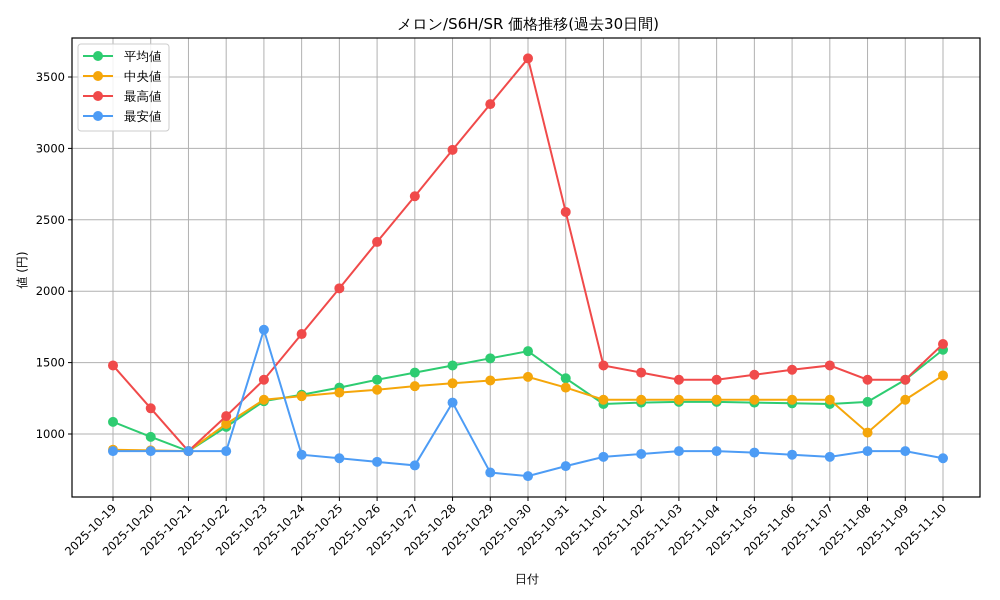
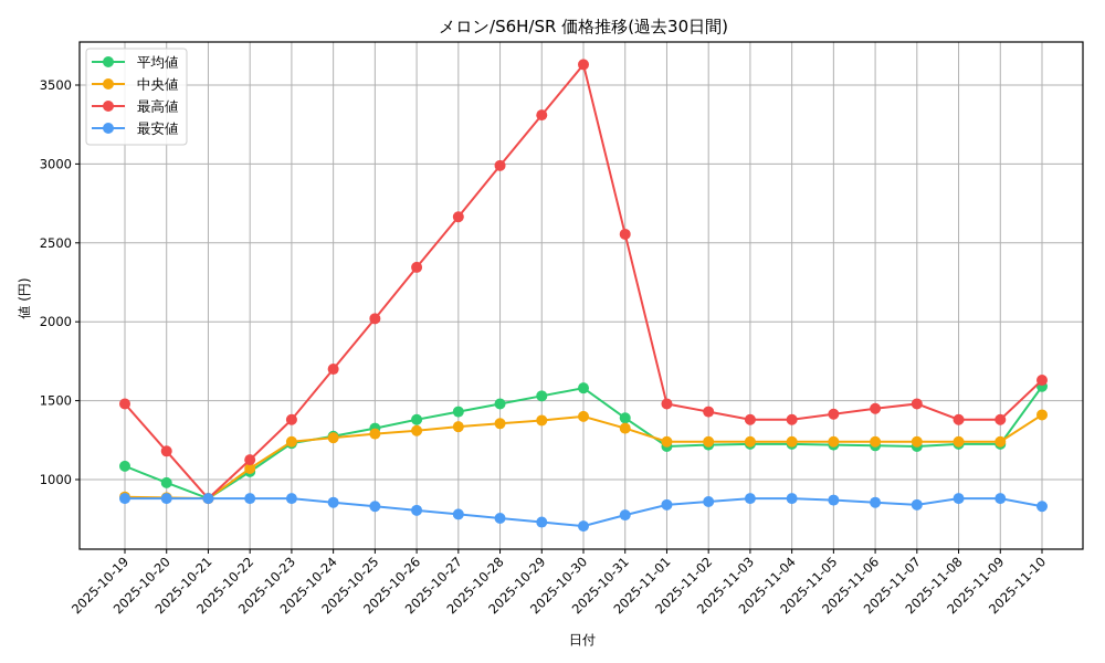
最安値/2025-10-23: 1730 -> 880
最安値/2025-10-28: 1220 -> 760
中央値/2025-11-08: 1010 -> 1240
平均値/2025-11-09: 1380 -> 1220
